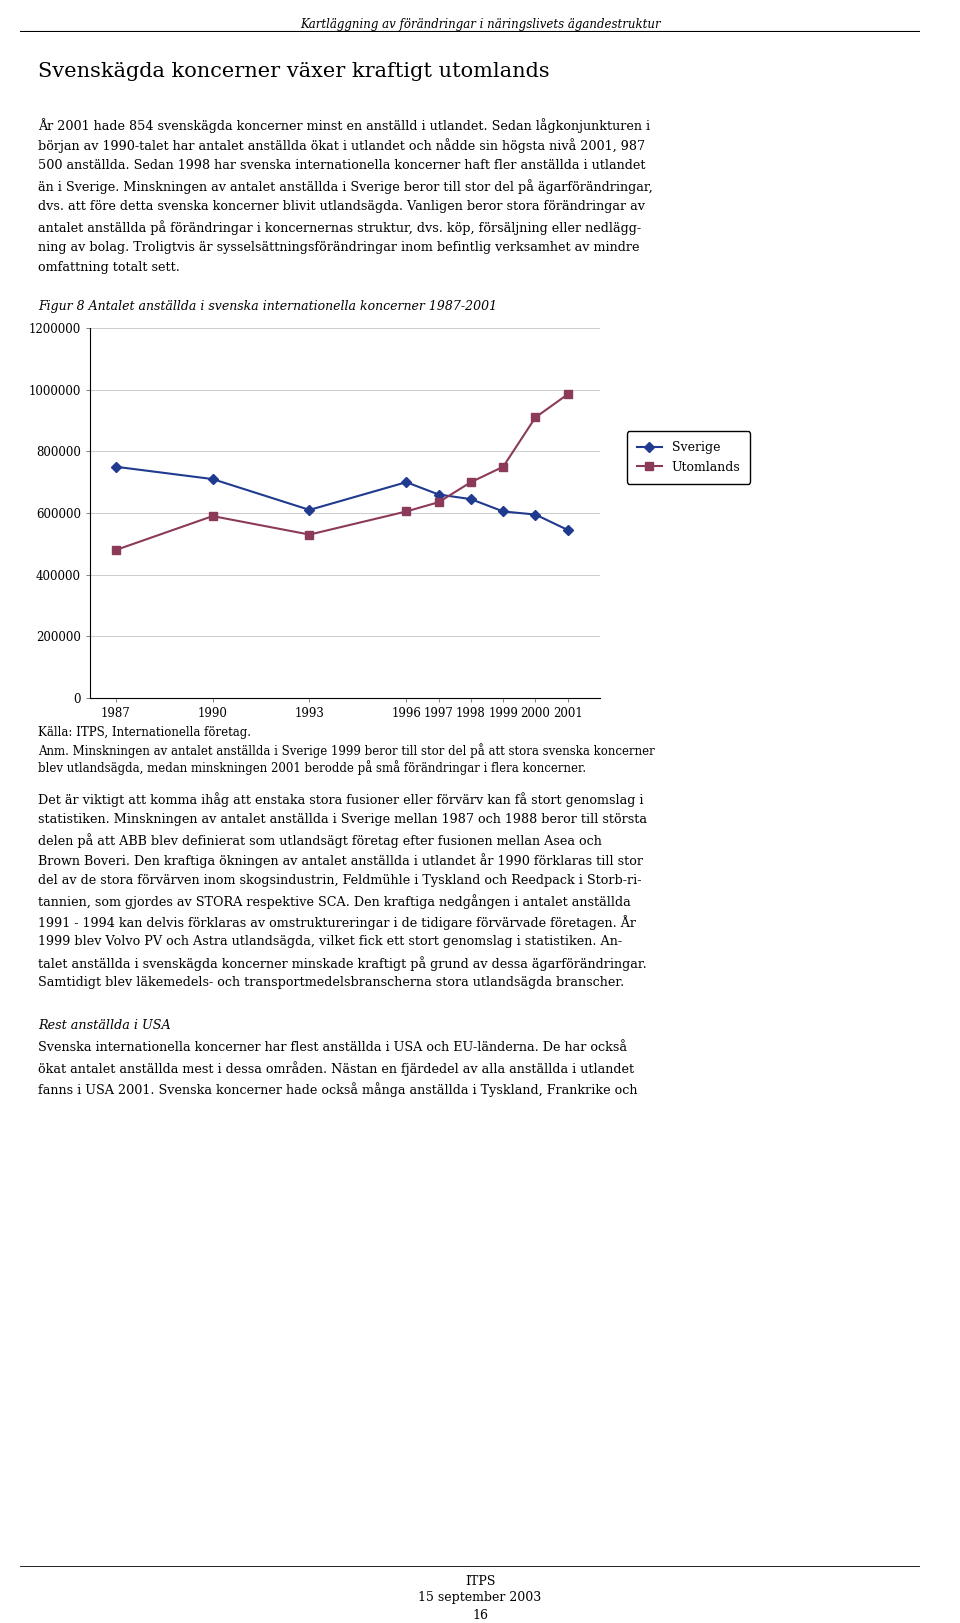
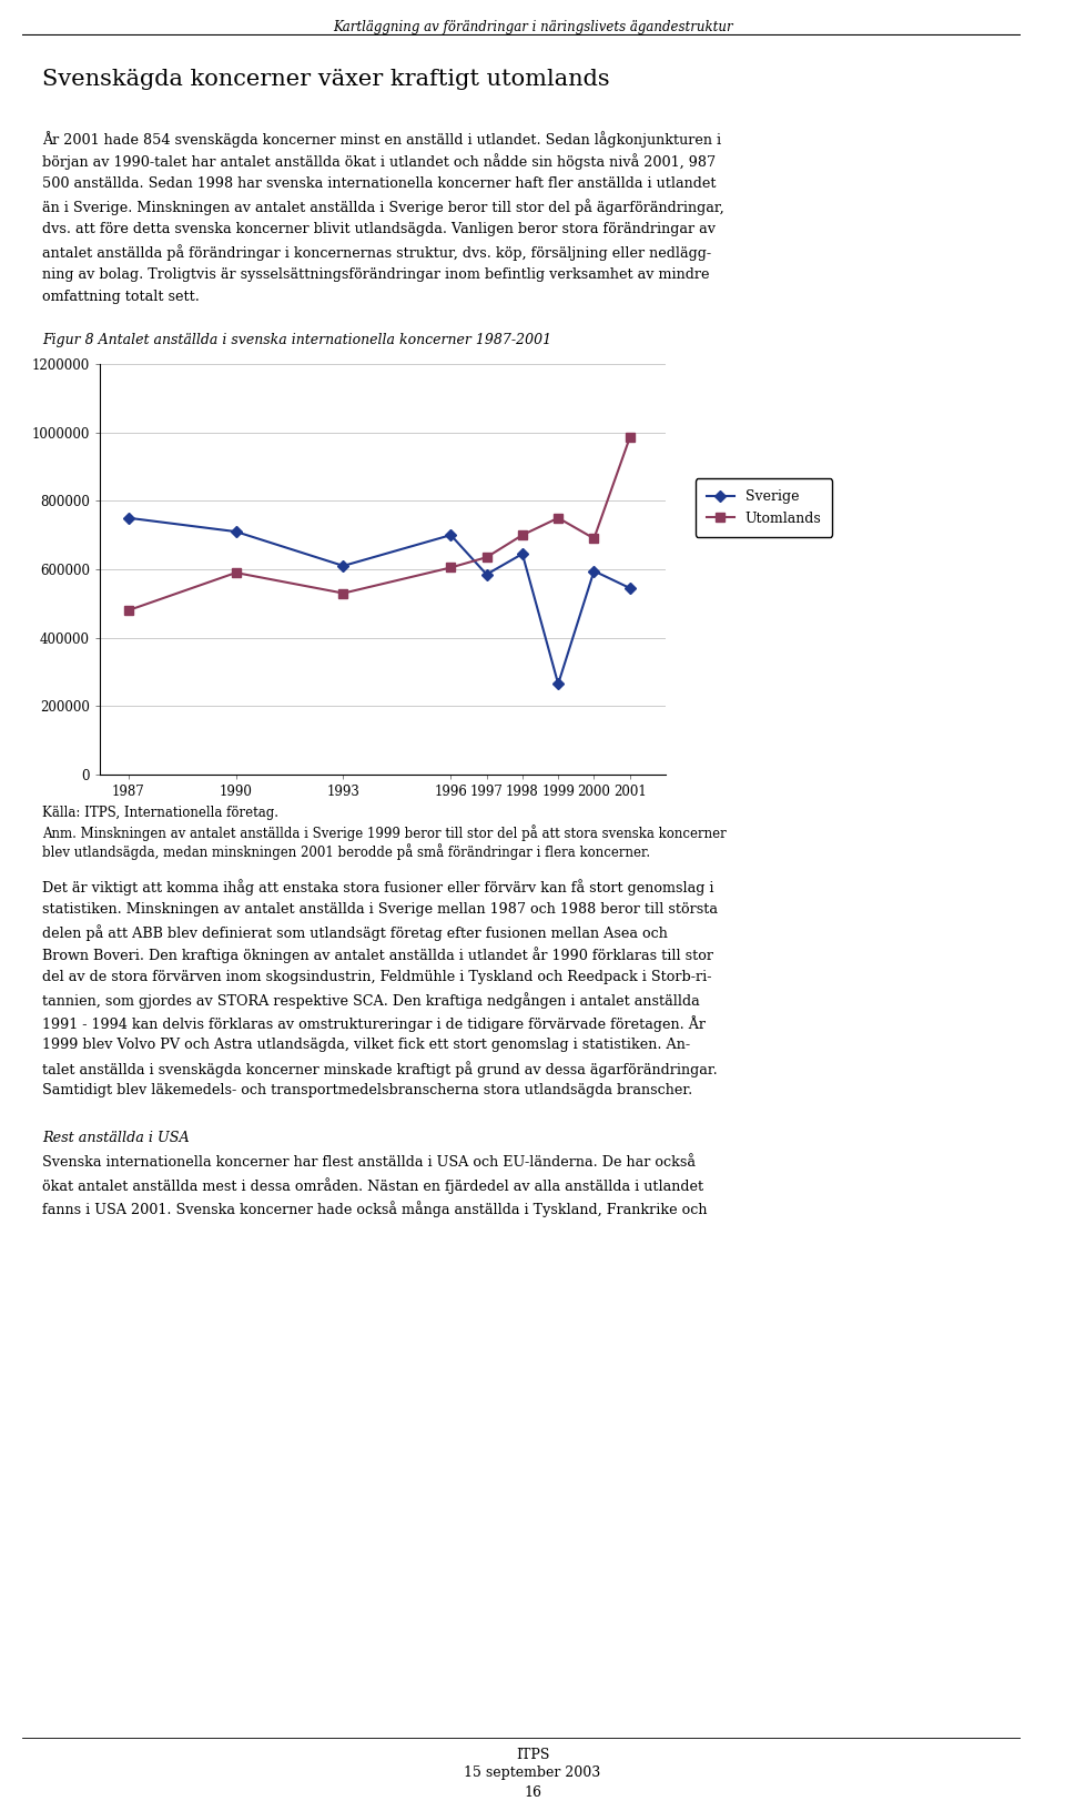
Sverige/1997: 660000 -> 585000
Sverige/1999: 605000 -> 265000
Utomlands/2000: 910000 -> 690000
